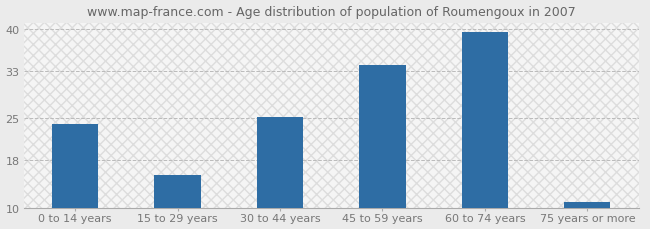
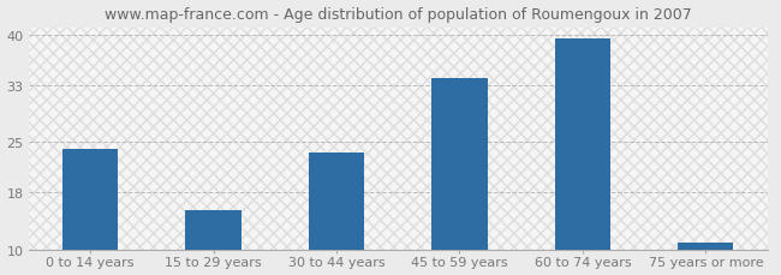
30 to 44 years: 25.2 -> 23.5
